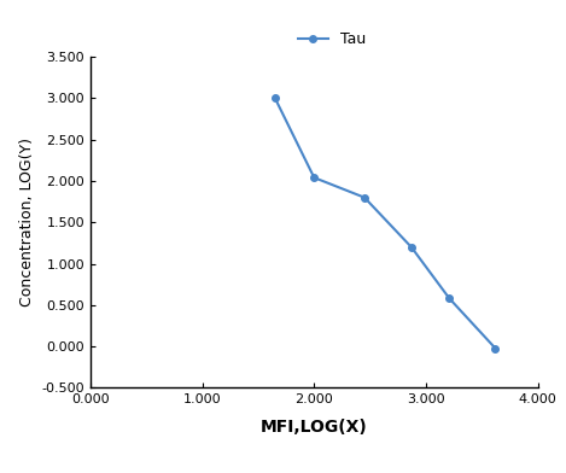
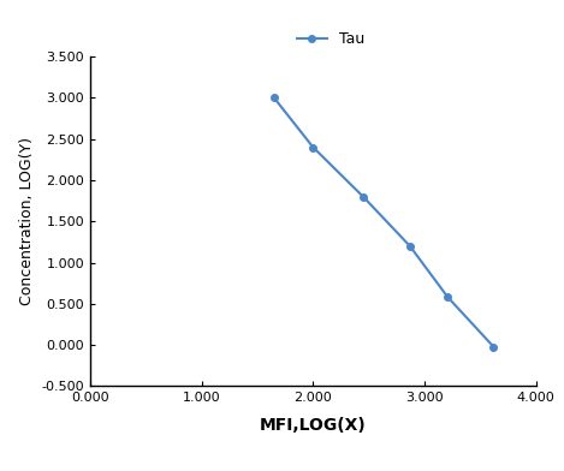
2.000: 2.04 -> 2.40
